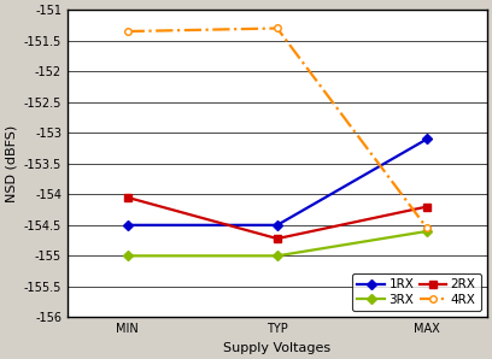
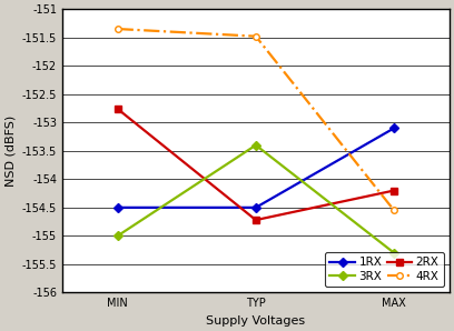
2RX/MIN: -154.05 -> -152.76
3RX/TYP: -155.0 -> -153.4
4RX/TYP: -151.30 -> -151.48
3RX/MAX: -154.6 -> -155.3
